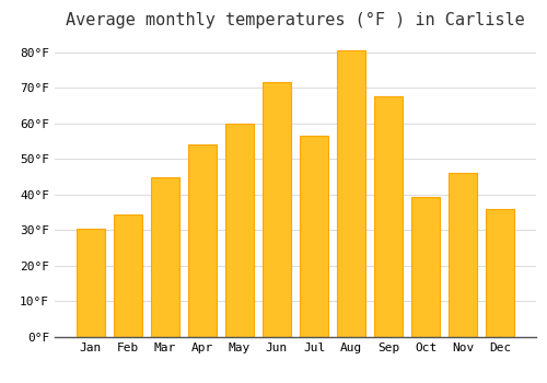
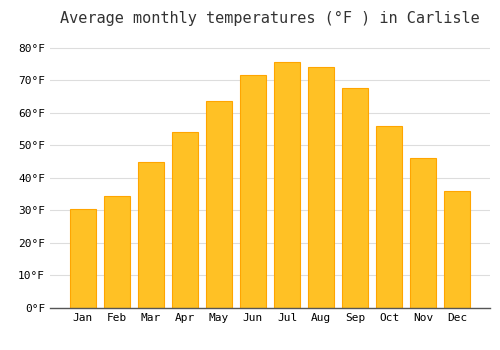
May: 60.0°F -> 63.5°F
Jul: 56.5°F -> 75.5°F
Aug: 80.5°F -> 74.0°F
Oct: 39.5°F -> 56.0°F
